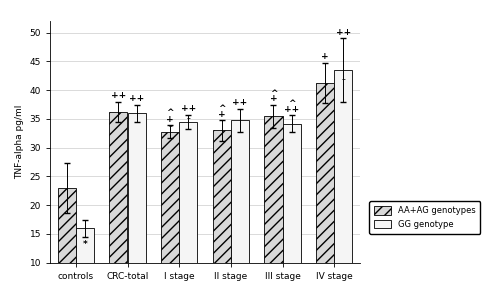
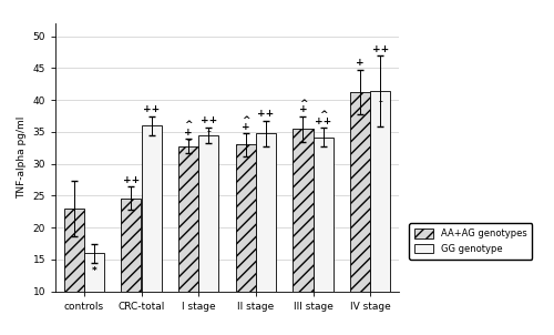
AA+AG genotypes/CRC-total: 36.2 -> 24.6
GG genotype/IV stage: 43.5 -> 41.4
